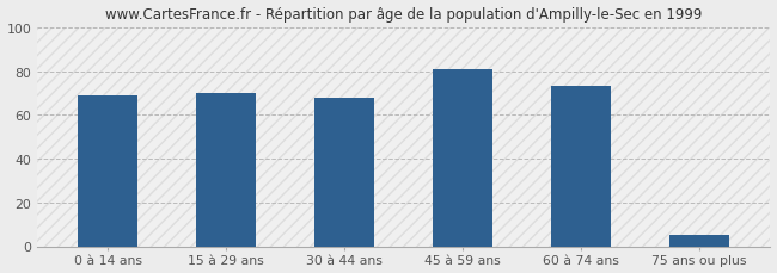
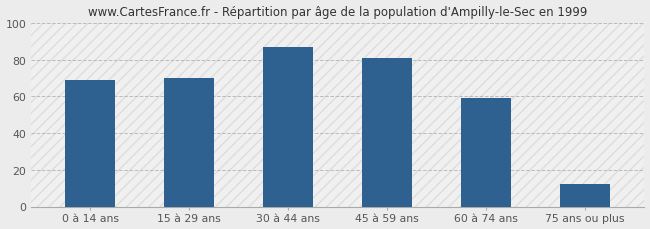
30 à 44 ans: 68 -> 87
60 à 74 ans: 73 -> 59
75 ans ou plus: 5 -> 12
